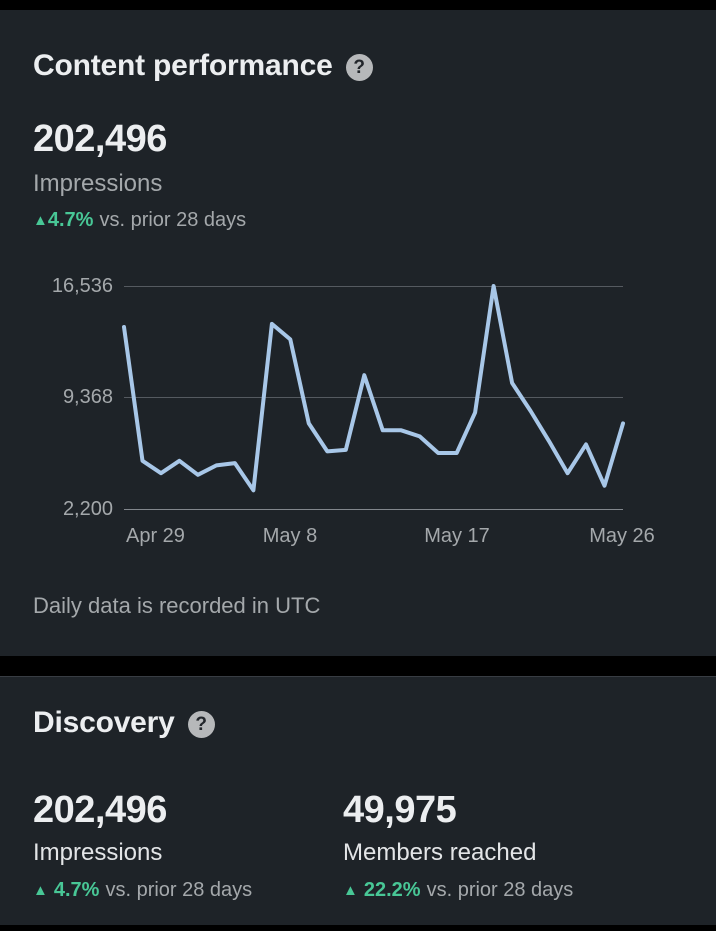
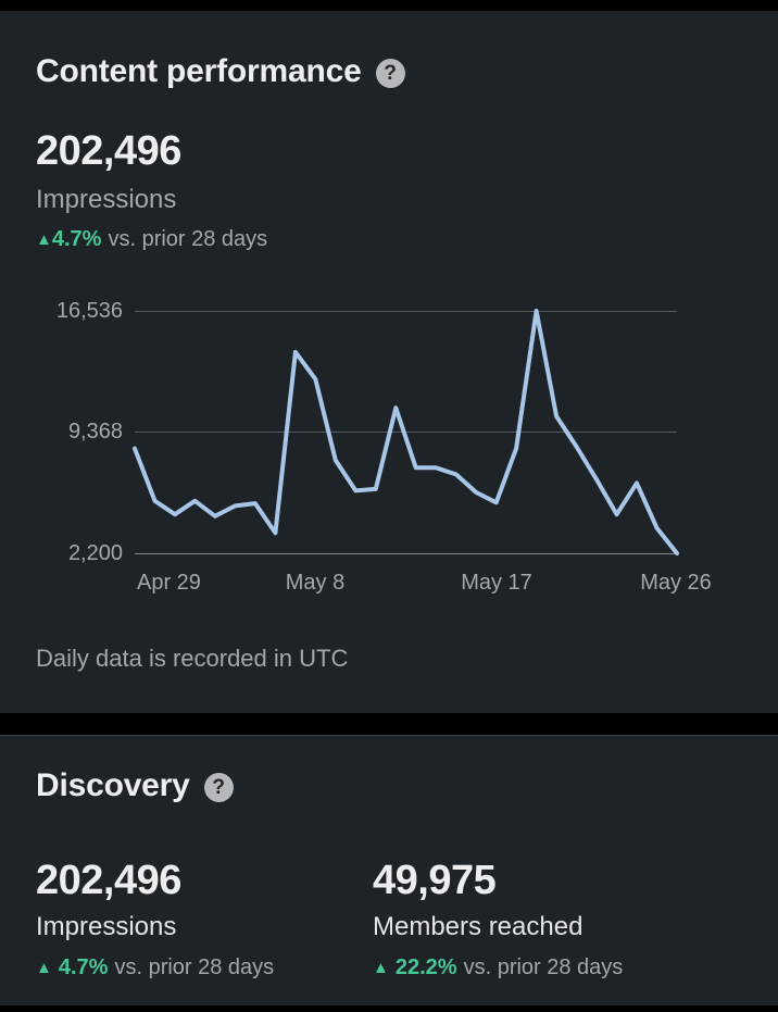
Apr 29: 13900 -> 8400
May 8: 13100 -> 12500
May 17: 5800 -> 5200
May 26: 7700 -> 2200
